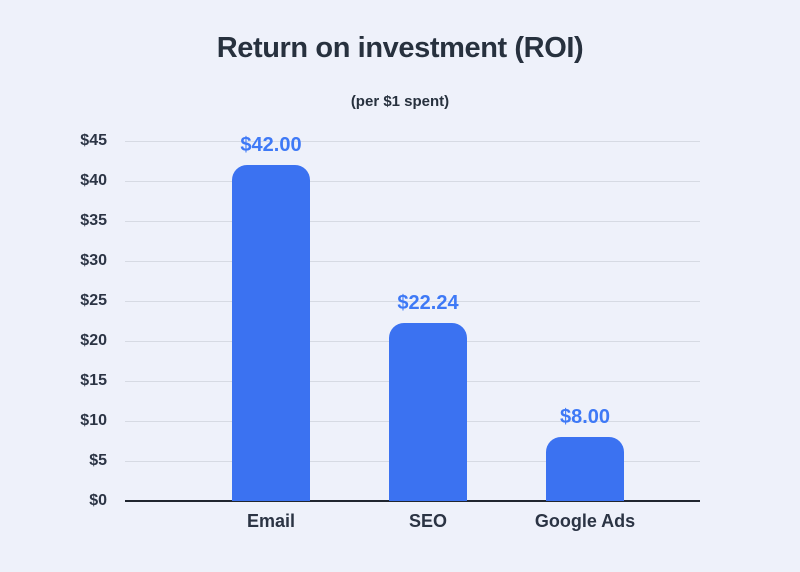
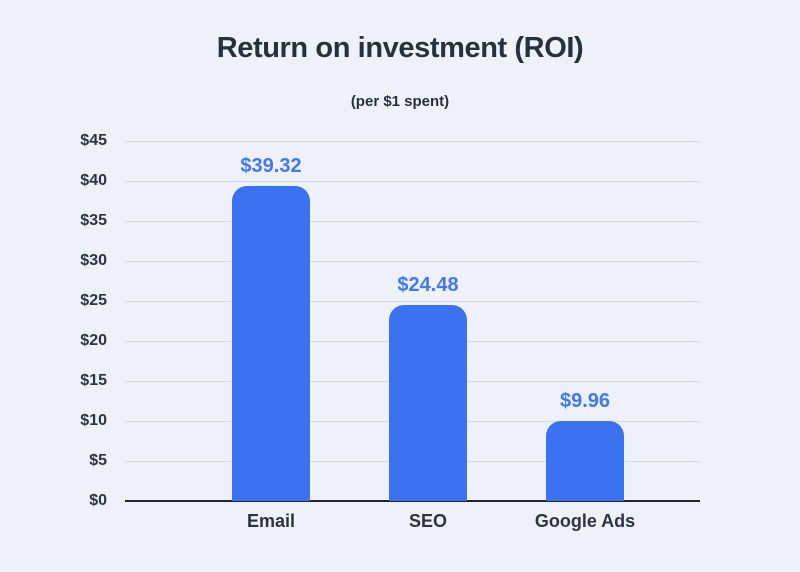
Email: $42.00 -> $39.32
SEO: $22.24 -> $24.48
Google Ads: $8.00 -> $9.96
